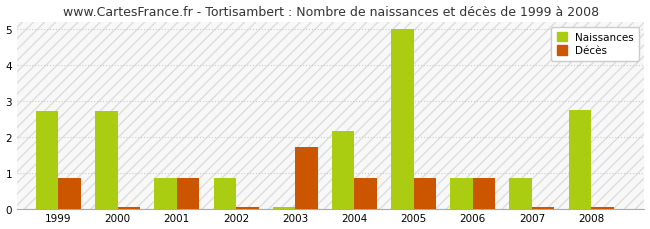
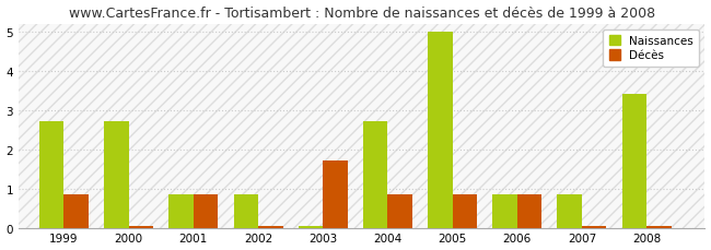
Naissances/2004: 2.15 -> 2.70
Naissances/2008: 2.75 -> 3.40
